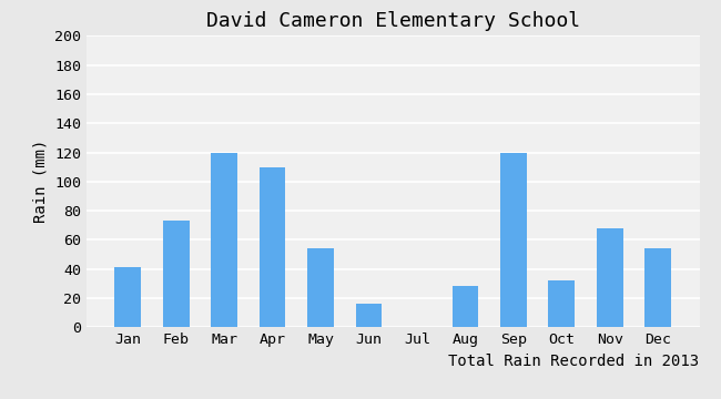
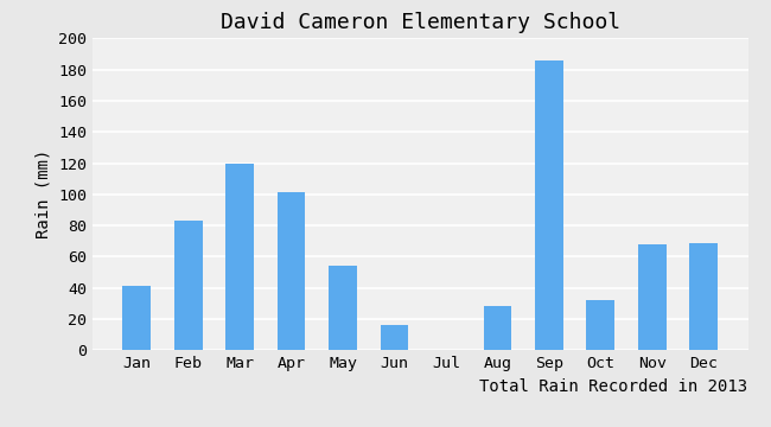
Feb: 73 -> 83
Apr: 110 -> 101
Sep: 120 -> 186
Dec: 54 -> 69
